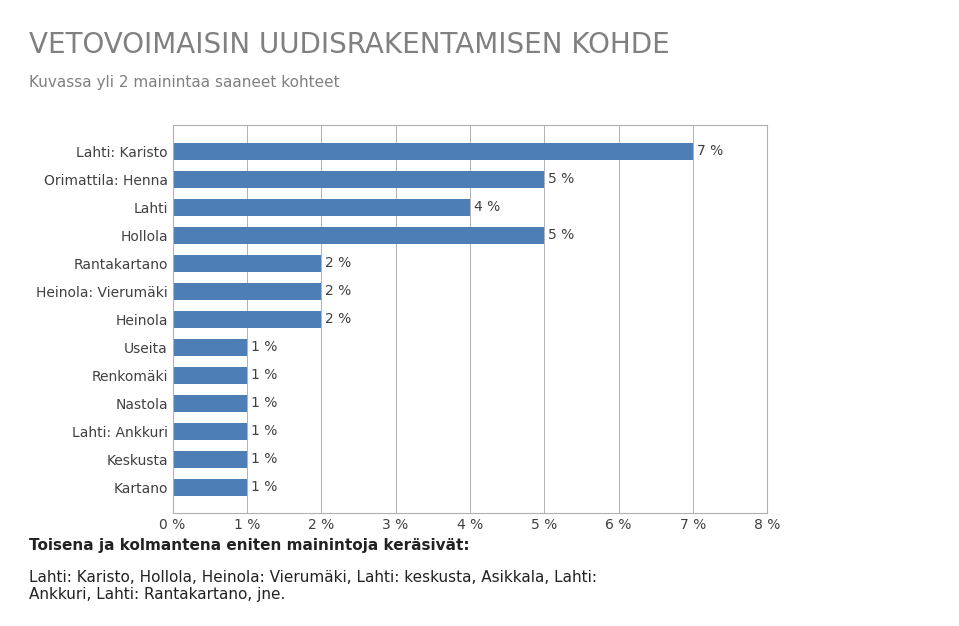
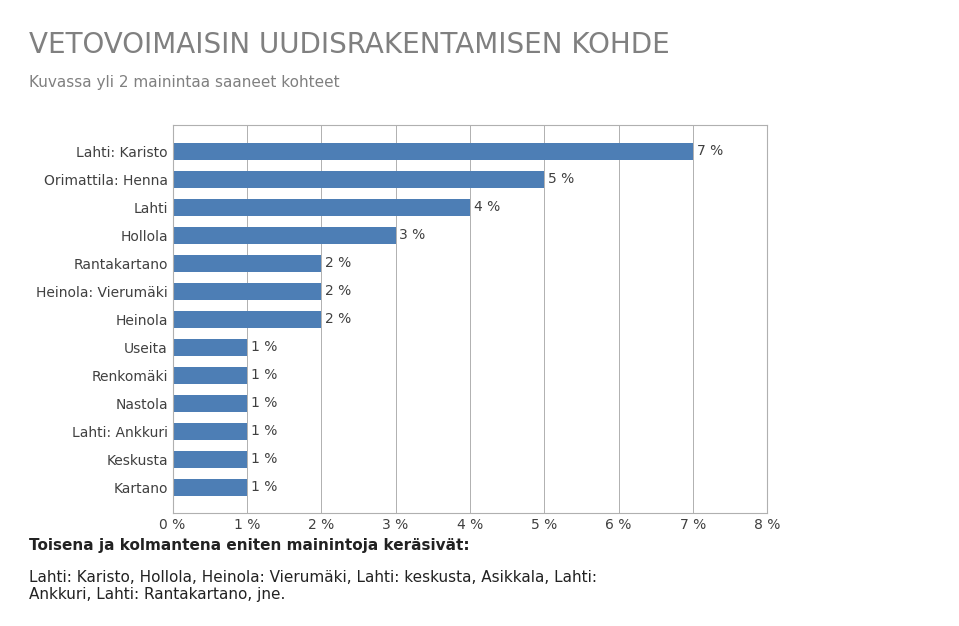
Hollola: 5 -> 3
